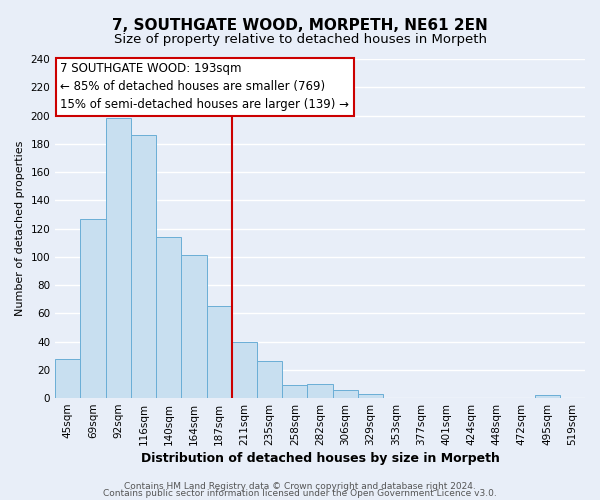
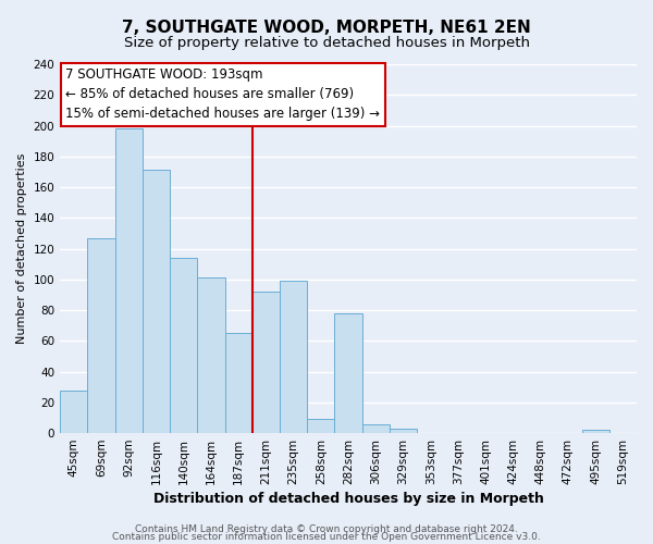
116sqm: 186 -> 171
211sqm: 40 -> 92
235sqm: 26 -> 99
282sqm: 10 -> 78
